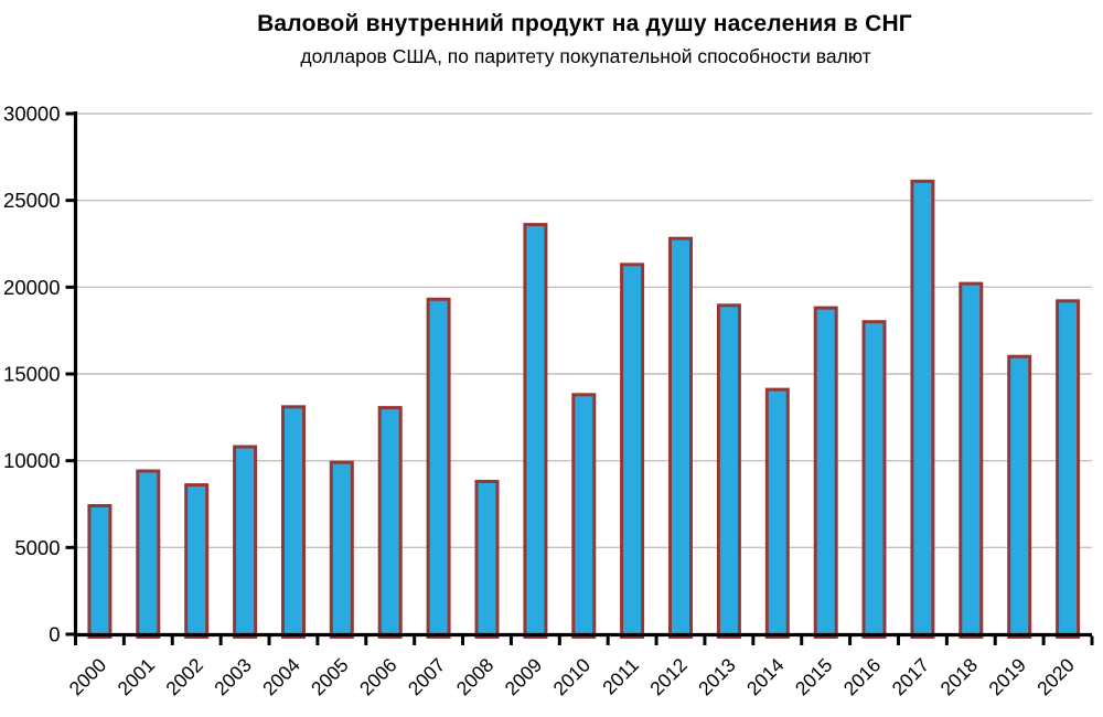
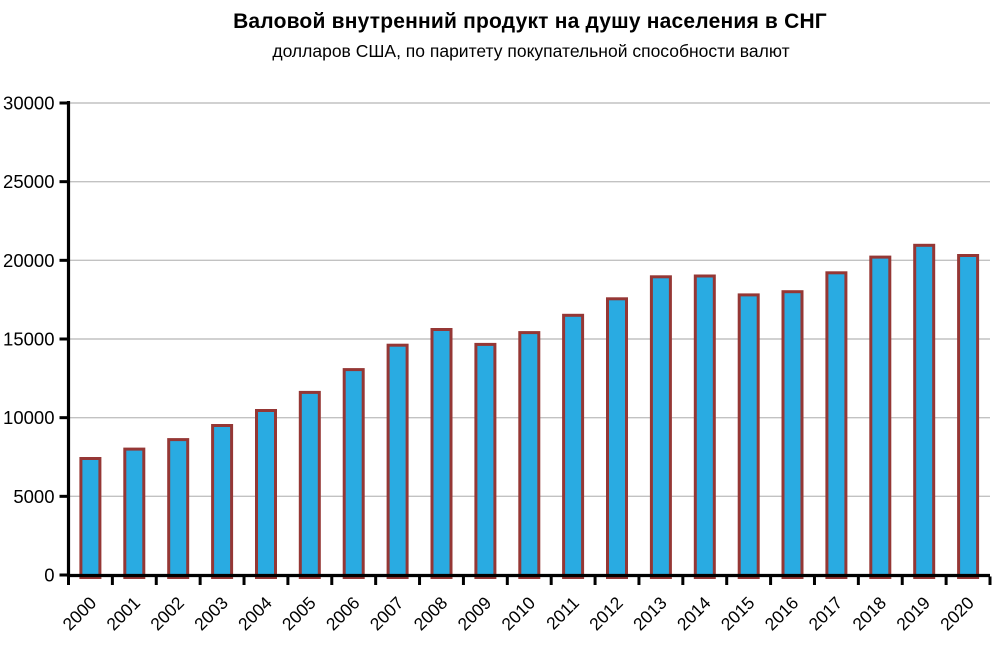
2001: 9500 -> 8100
2003: 10900 -> 9600
2004: 13200 -> 10600
2005: 10000 -> 11700
2007: 19400 -> 14700
2008: 8900 -> 15700
2009: 23700 -> 14800
2010: 13900 -> 15500
2011: 21400 -> 16600
2012: 22900 -> 17600
2014: 14200 -> 19100
2015: 18900 -> 17900
2017: 26200 -> 19300
2019: 16100 -> 21000
2020: 19300 -> 20400
